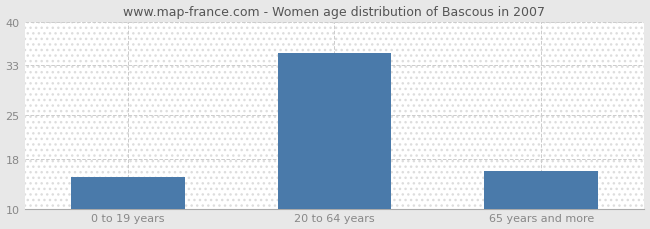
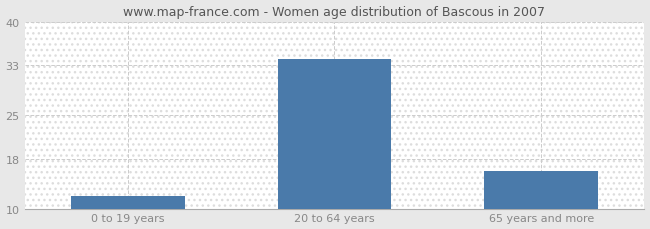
0 to 19 years: 15 -> 12
20 to 64 years: 35 -> 34
